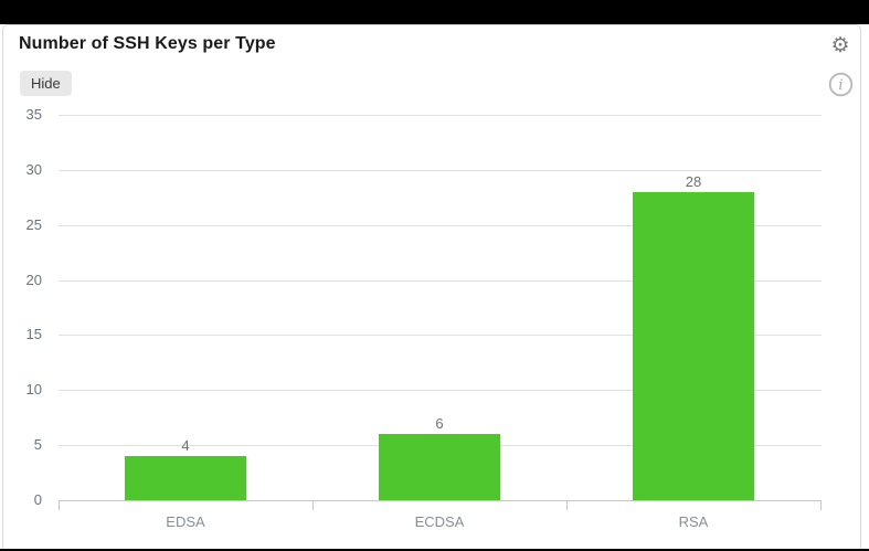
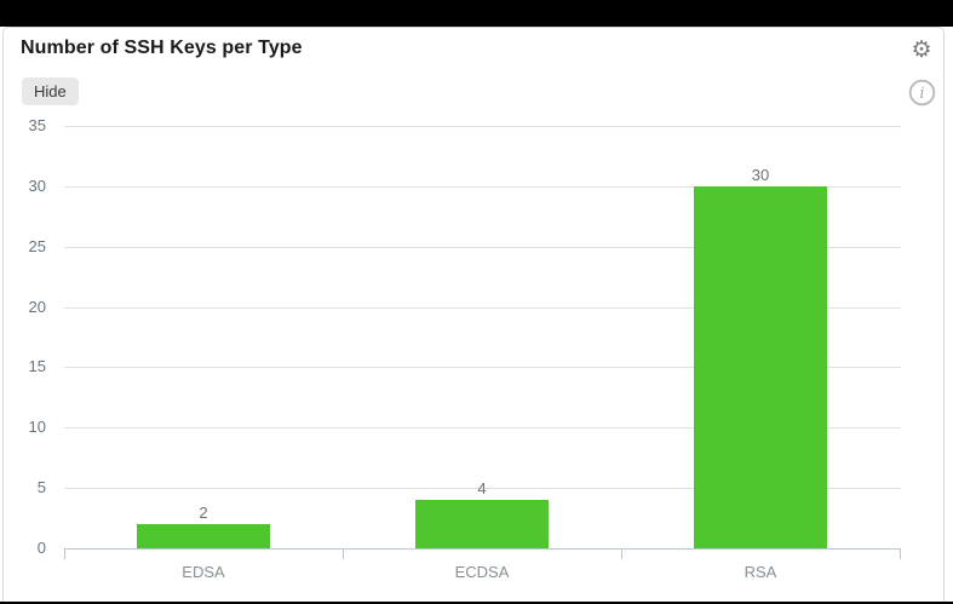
EDSA: 4 -> 2
ECDSA: 6 -> 4
RSA: 28 -> 30
